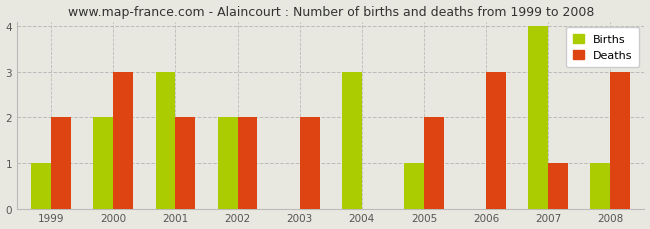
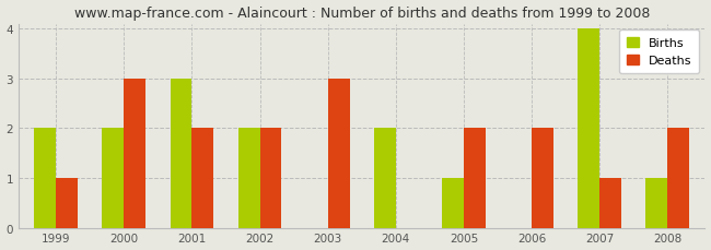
Births/1999: 1 -> 2
Deaths/1999: 2 -> 1
Deaths/2003: 2 -> 3
Births/2004: 3 -> 2
Deaths/2006: 3 -> 2
Deaths/2008: 3 -> 2
